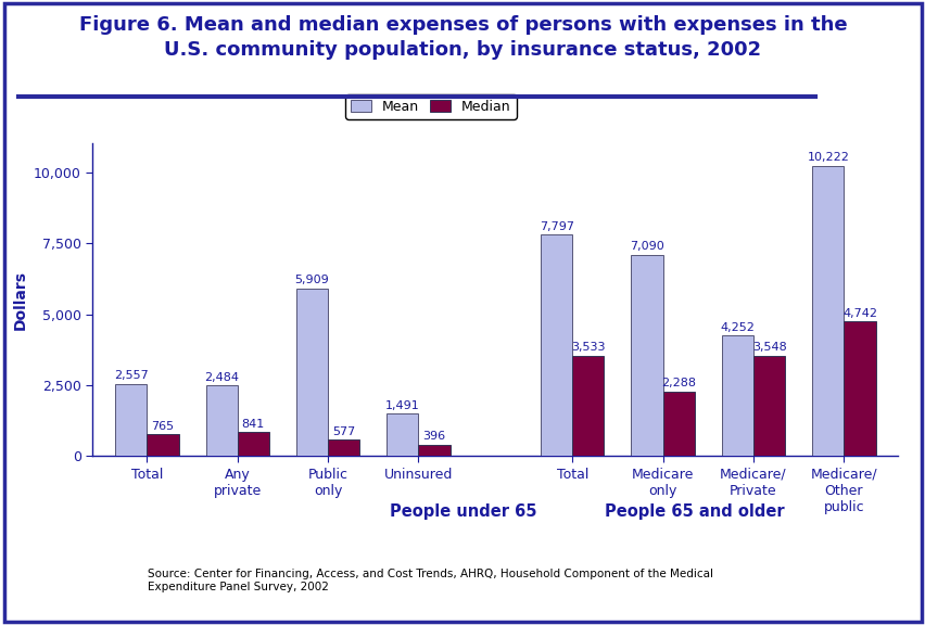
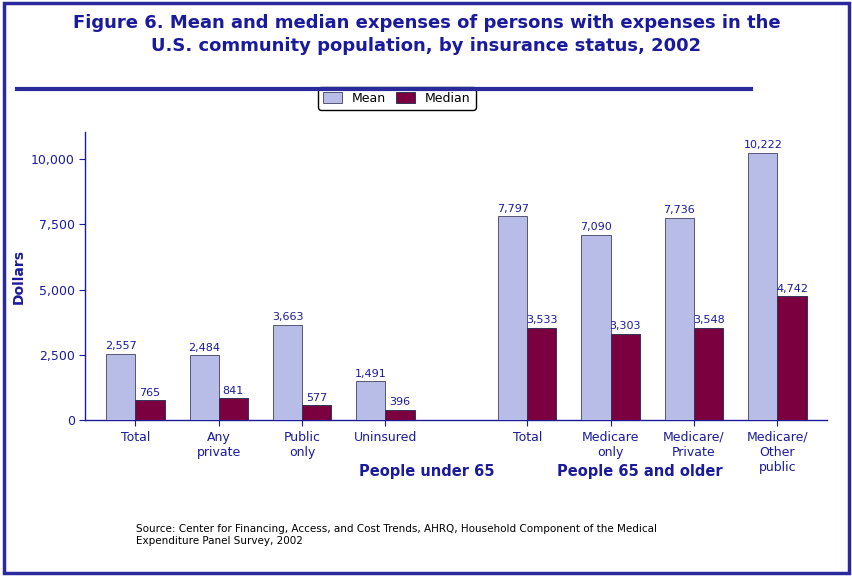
Mean/Public only: 5,909 -> 3,663
Median/Medicare only: 2,288 -> 3,303
Mean/Medicare/ Private: 4,252 -> 7,736
